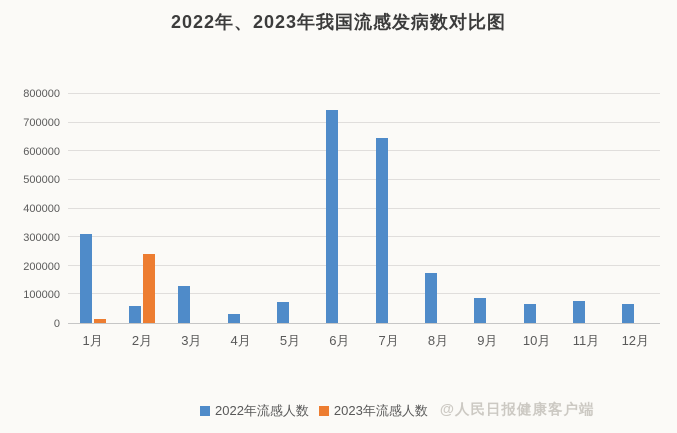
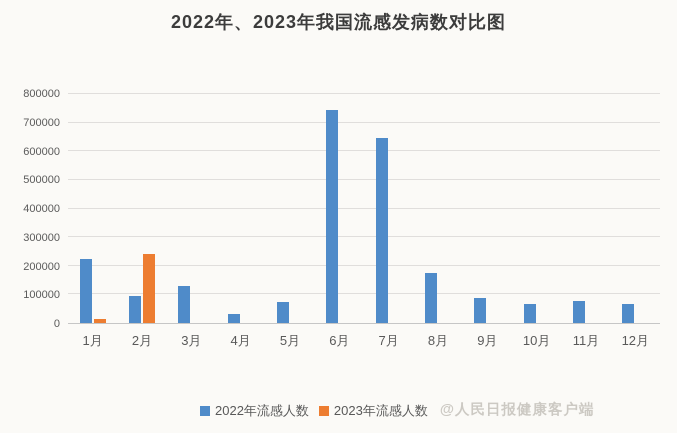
2022年流感人数/1月: 310000 -> 220000
2022年流感人数/2月: 60000 -> 100000
